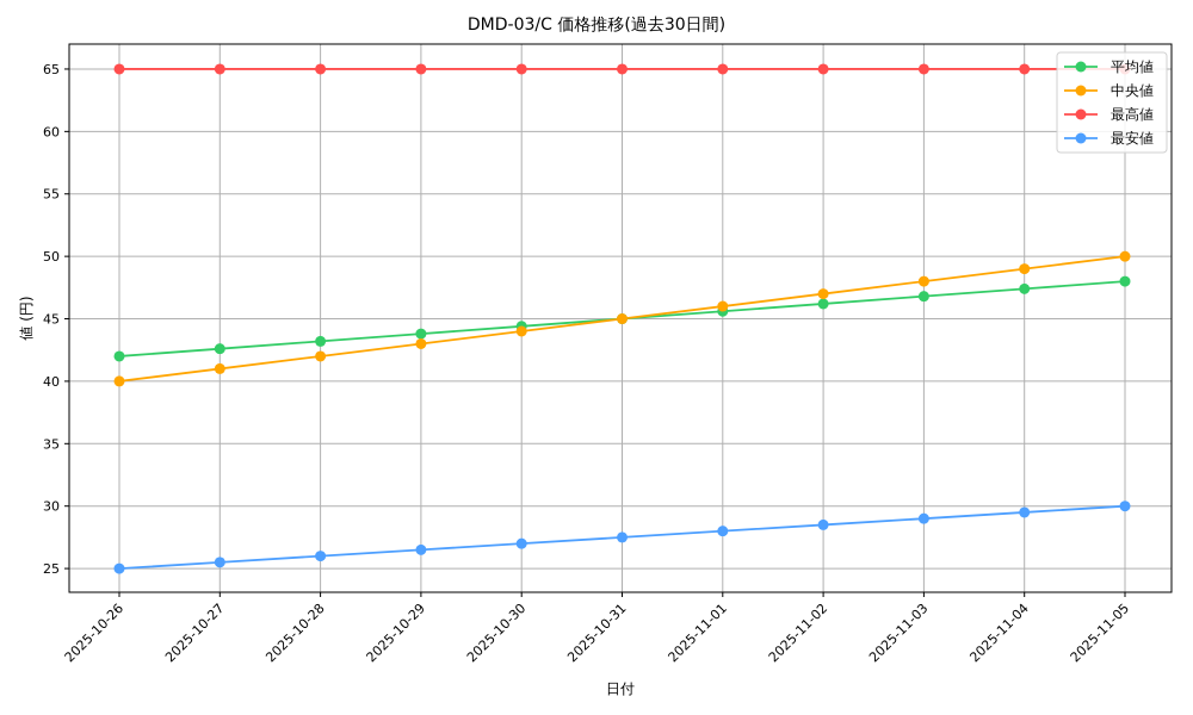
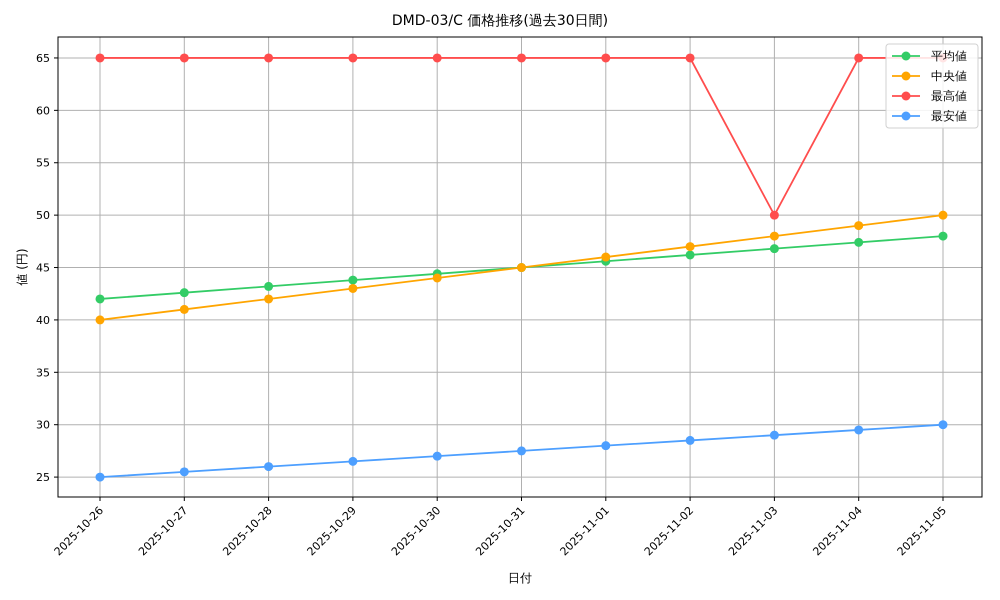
最高値/2025-11-03: 65 -> 50
